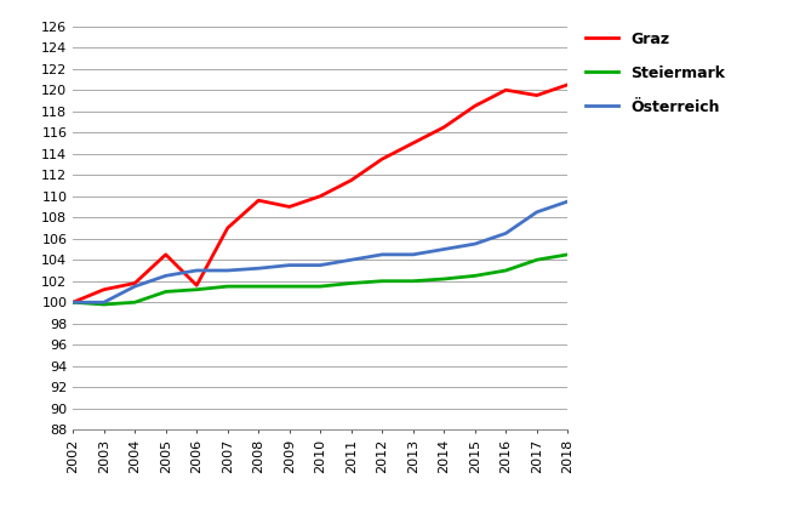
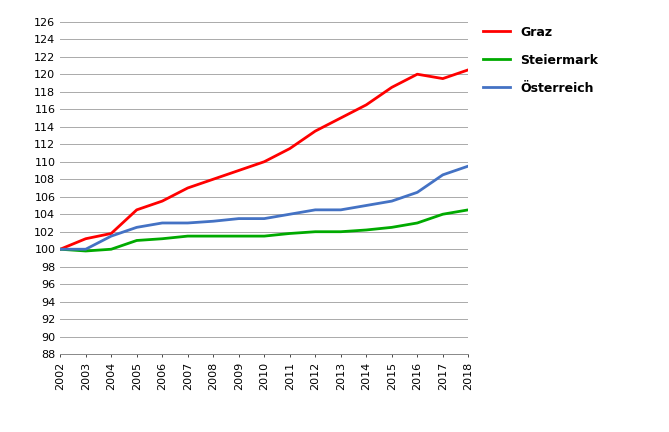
Graz/2006: 101.6 -> 105.5
Graz/2008: 109.6 -> 108.0
